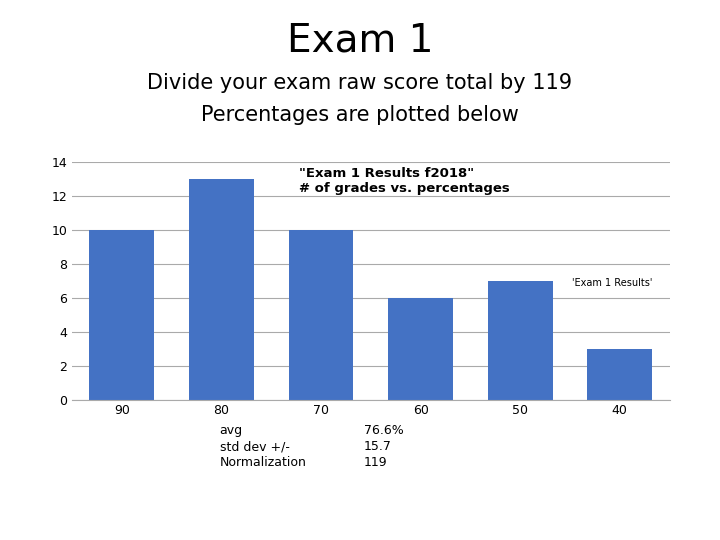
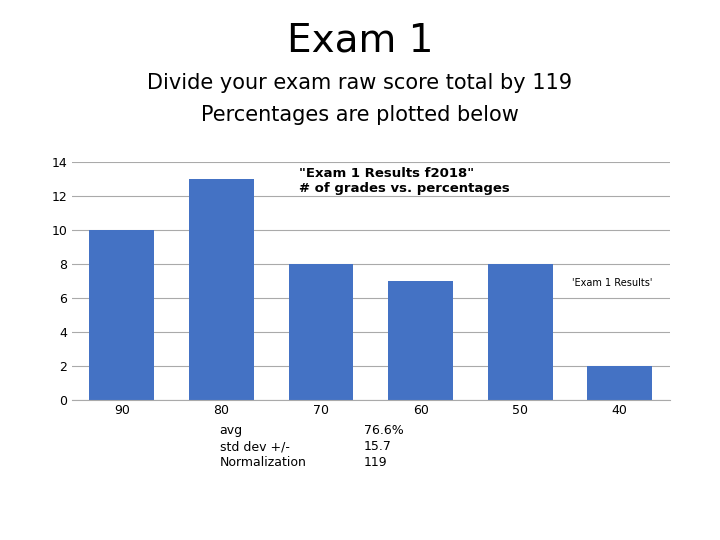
70: 10 -> 8
60: 6 -> 7
50: 7 -> 8
40: 3 -> 2
